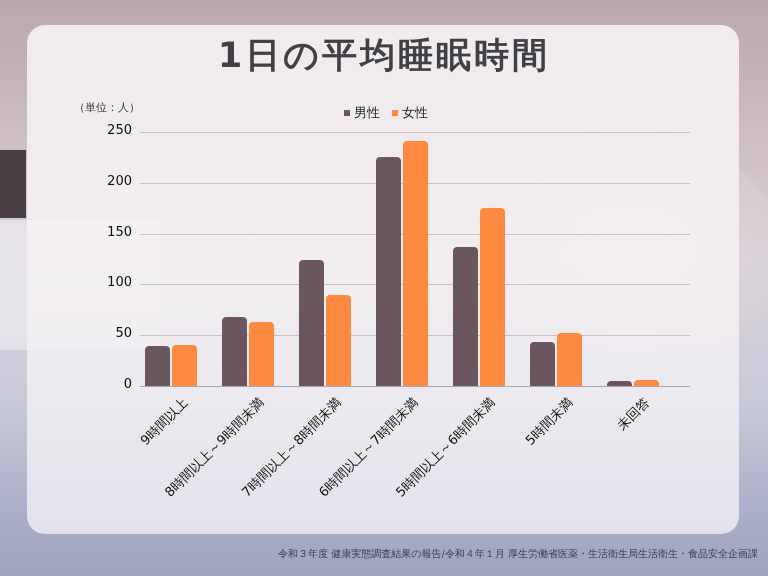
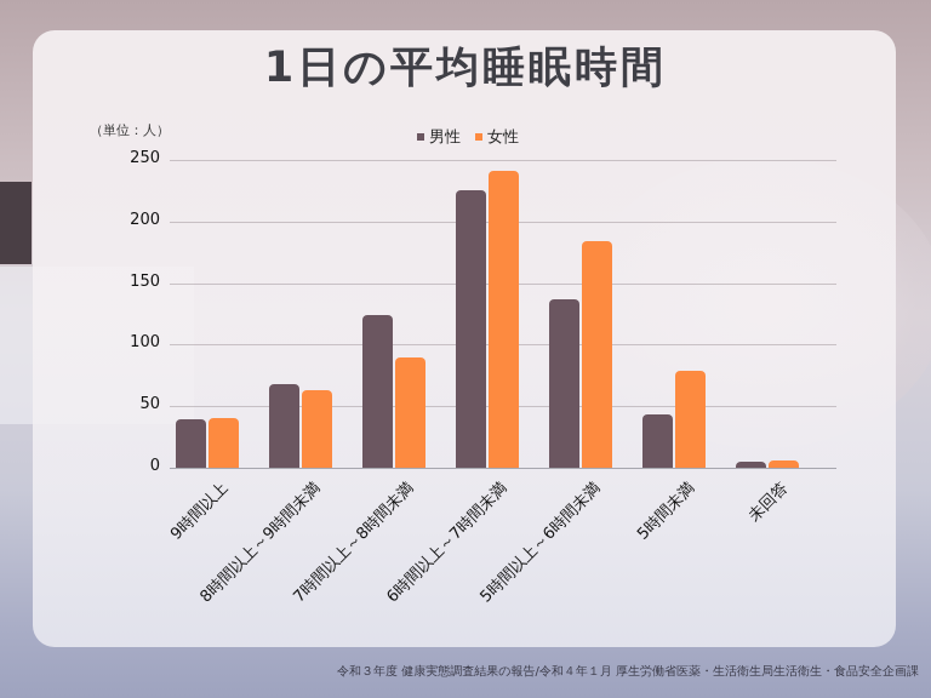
女性/5時間以上～6時間未満: 175 -> 184
女性/5時間未満: 52 -> 79
